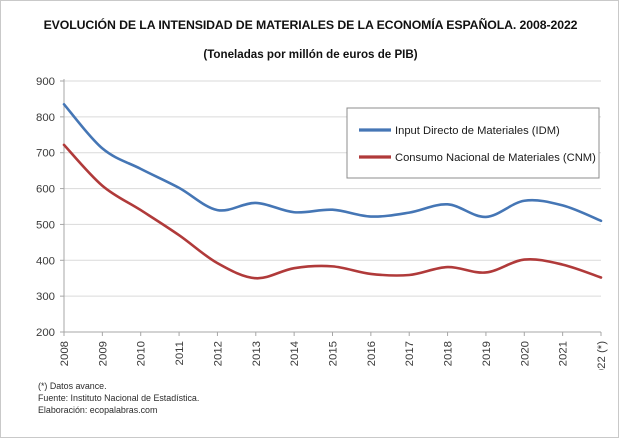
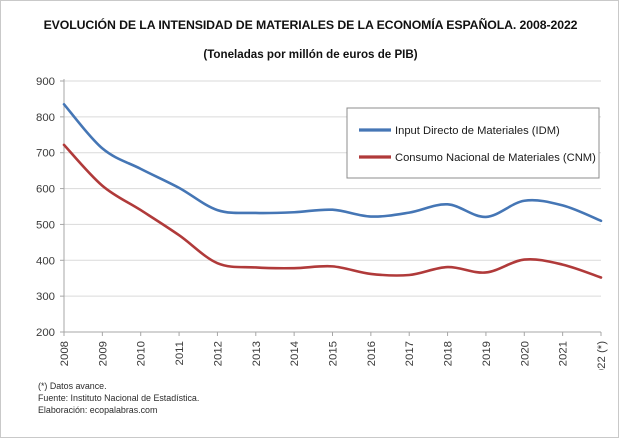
Input Directo de Materiales (IDM)/2013: 560 -> 530
Consumo Nacional de Materiales (CNM)/2013: 350 -> 380
